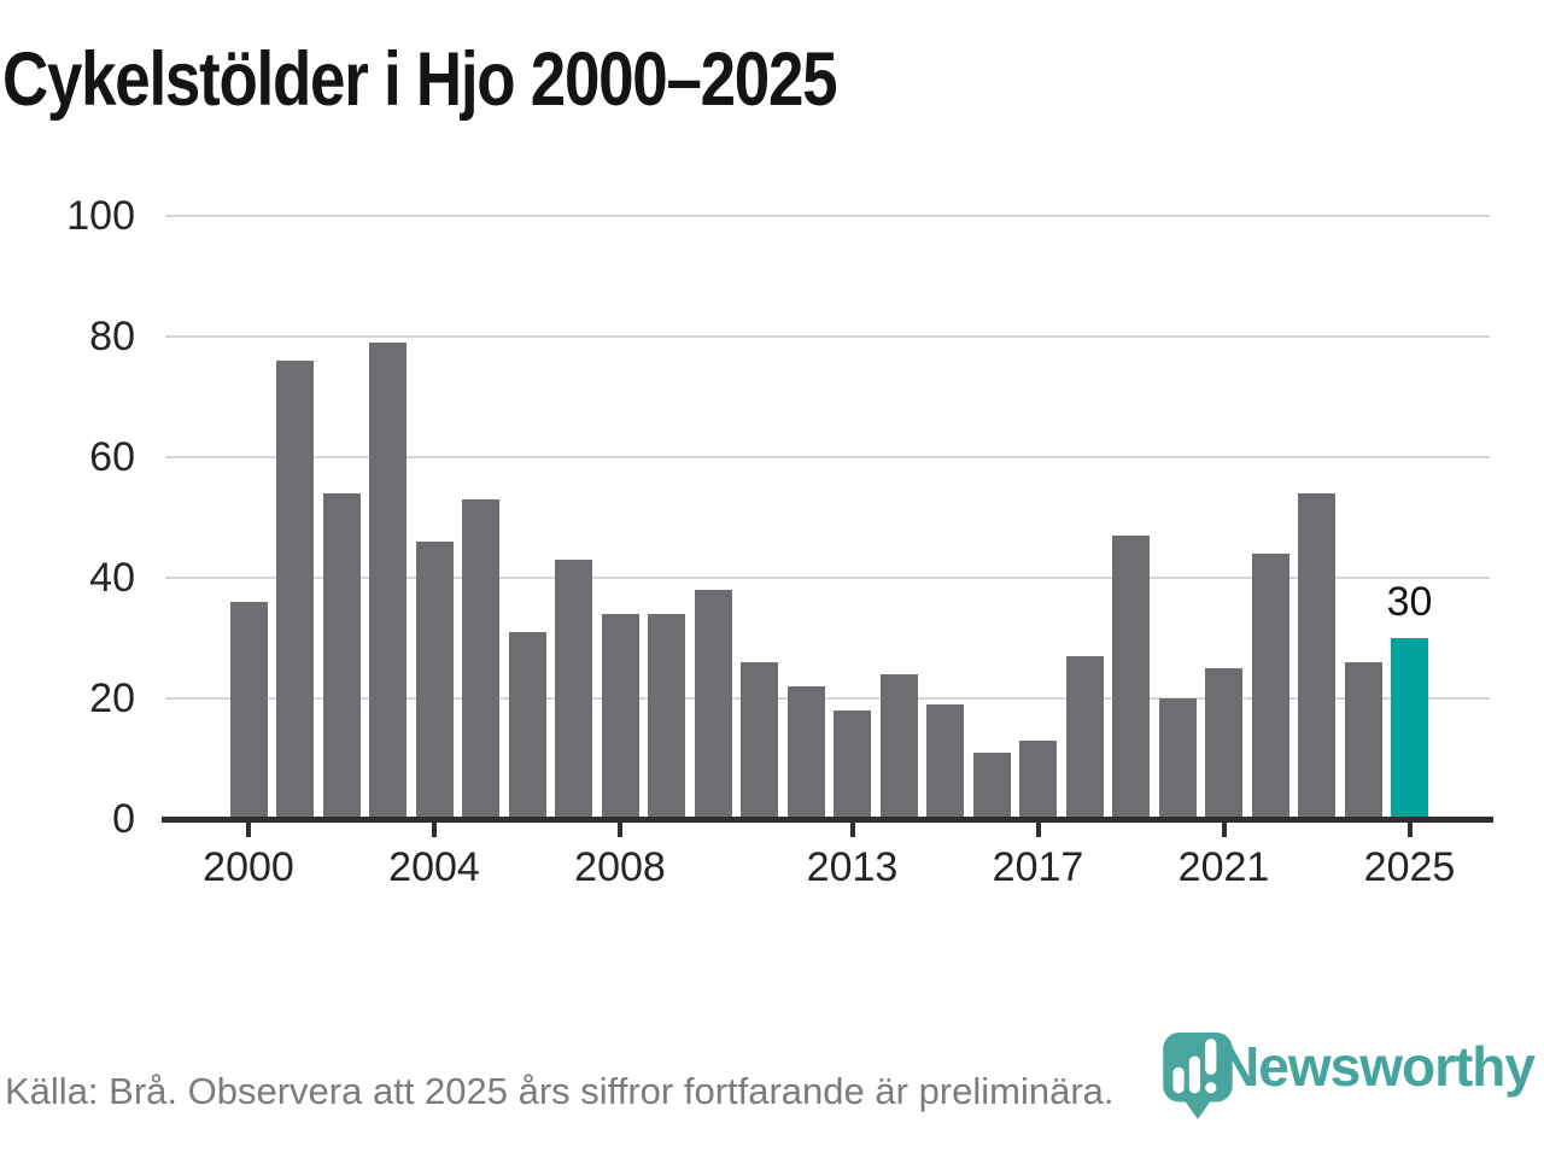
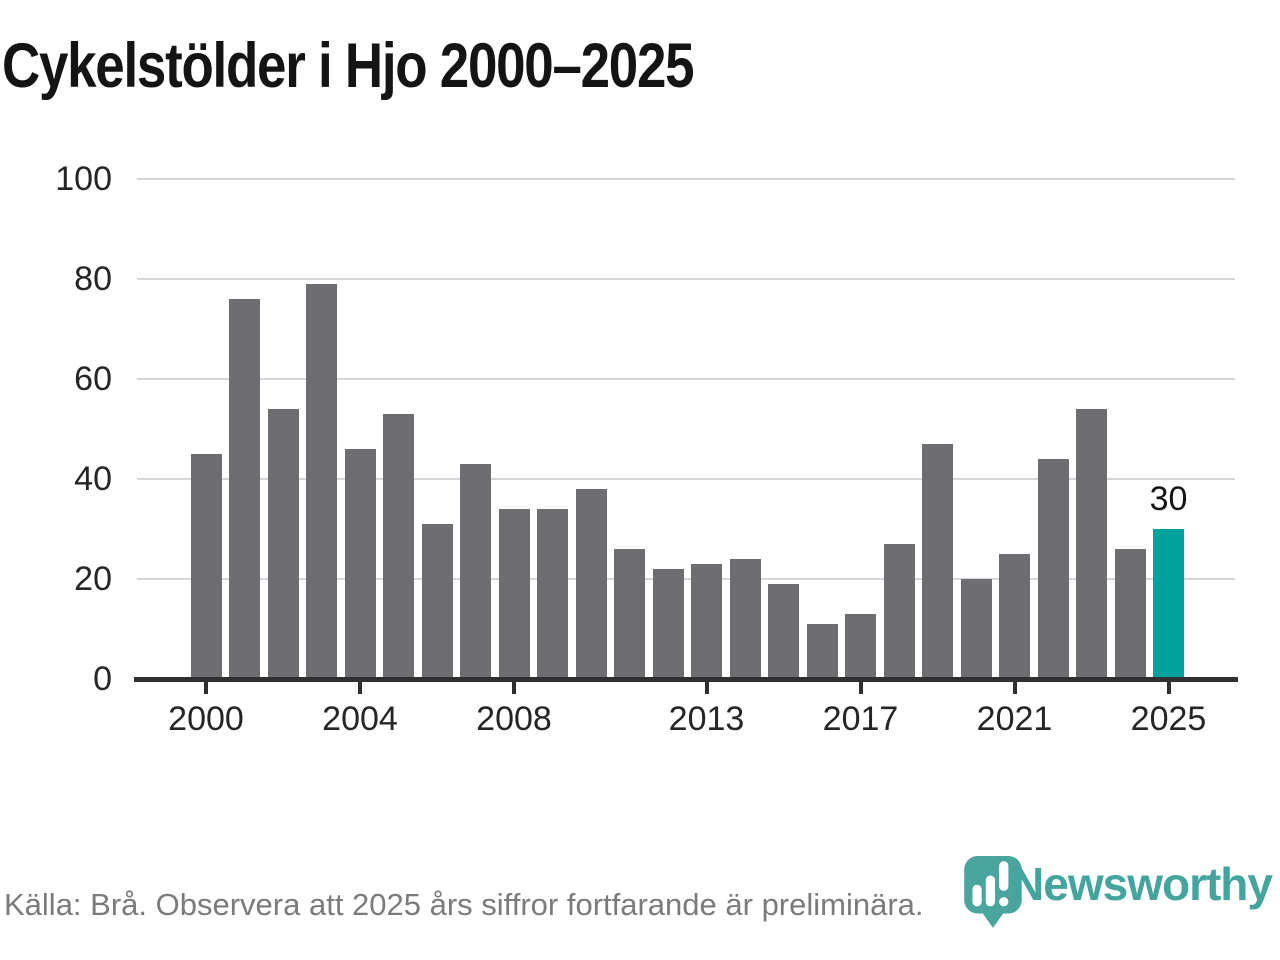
2000: 36 -> 45
2013: 18 -> 23
